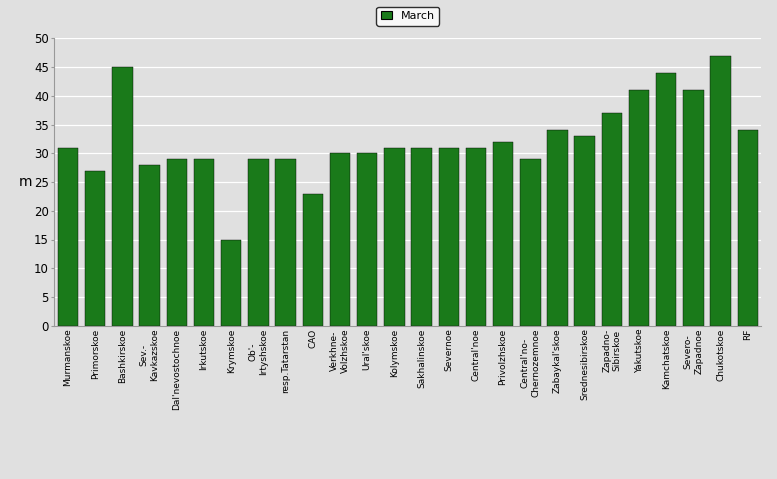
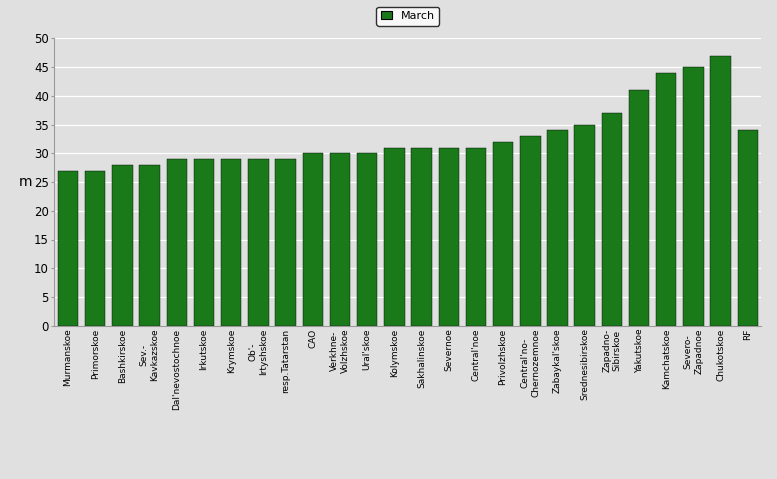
Murmanskoe: 31 -> 27
Bashkirskoe: 45 -> 28
Krymskoe: 15 -> 29
CAO: 23 -> 30
Central'no- Chernozemnoe: 29 -> 33
Srednesibirskoe: 33 -> 35
Severo- Zapadnoe: 41 -> 45
